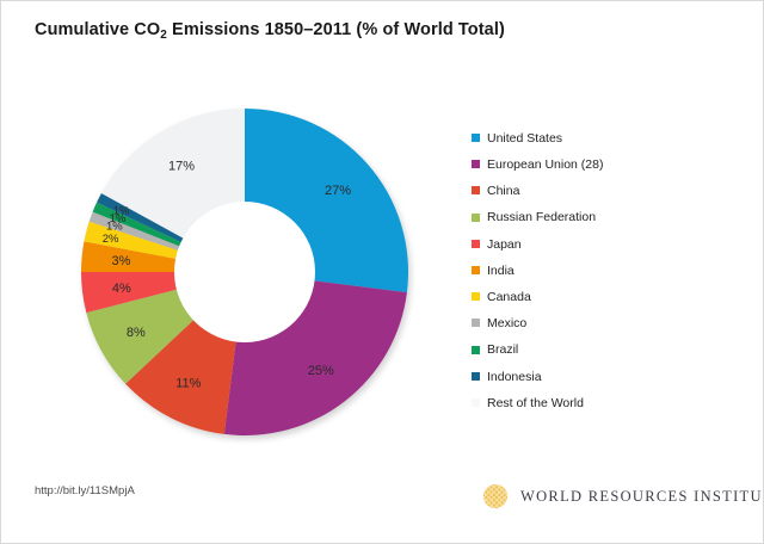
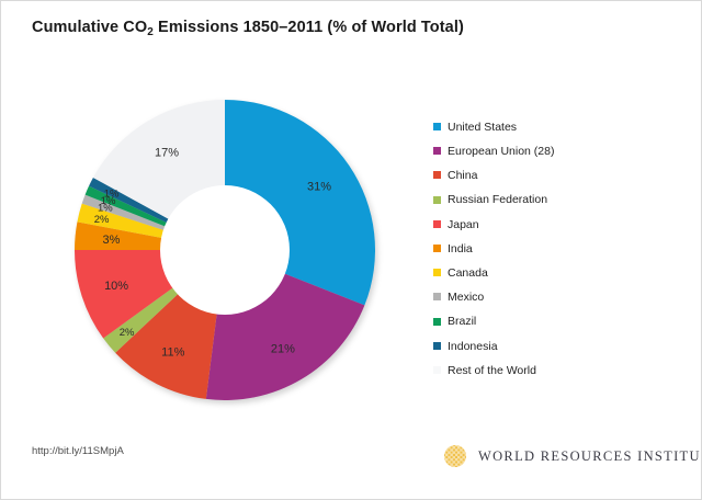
United States: 27% -> 31%
European Union (28): 25% -> 21%
Russian Federation: 8% -> 2%
Japan: 4% -> 10%
